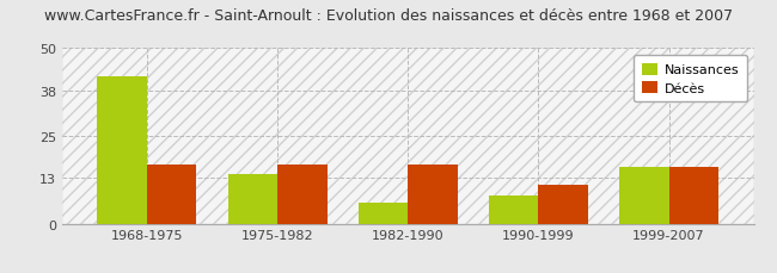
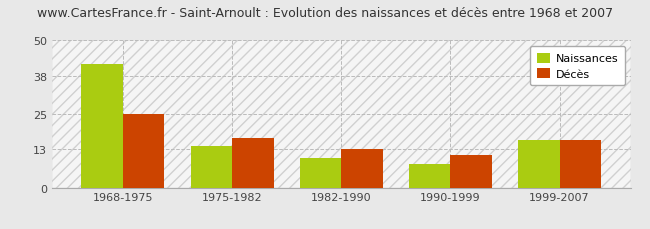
Décès/1968-1975: 17 -> 25
Naissances/1982-1990: 6 -> 10
Décès/1982-1990: 17 -> 13
